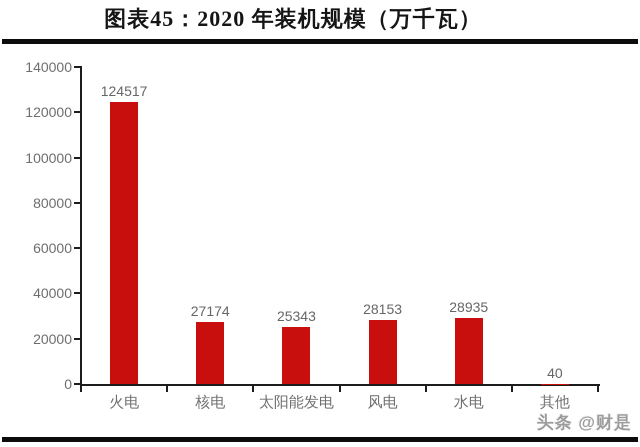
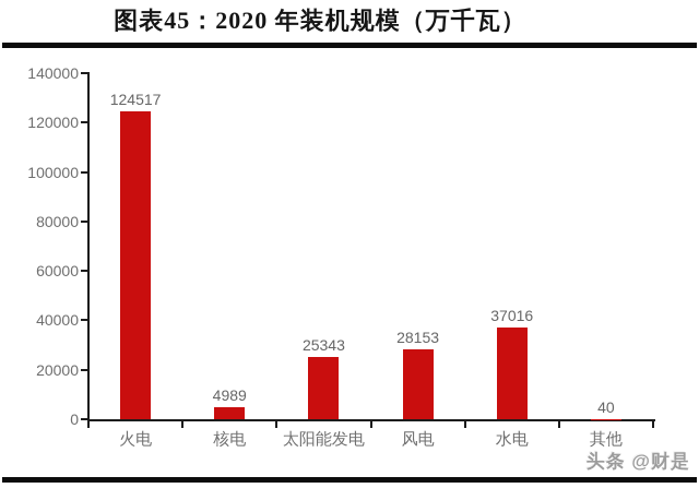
核电: 27174 -> 4989
水电: 28935 -> 37016
